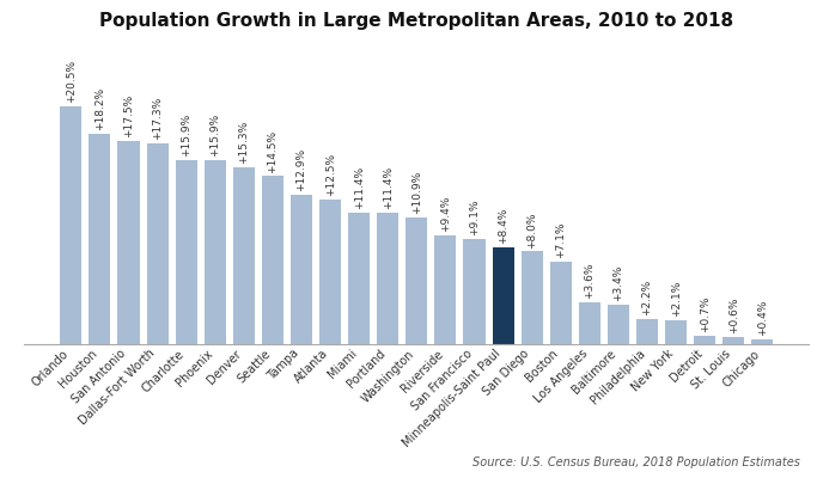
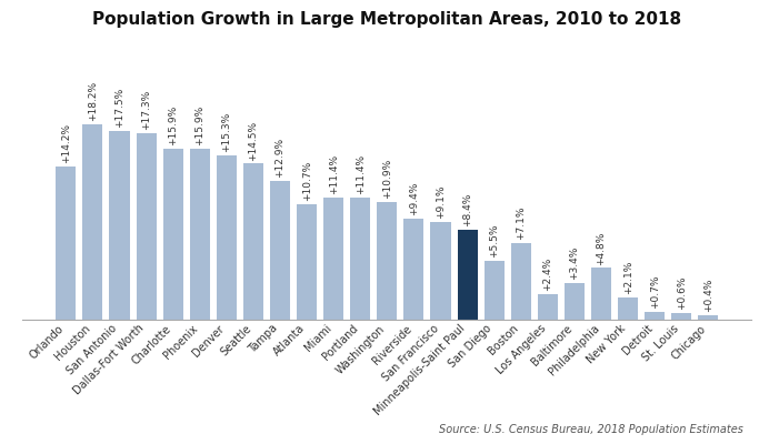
Orlando: +20.5% -> +14.2%
Atlanta: +12.5% -> +10.7%
San Diego: +8.0% -> +5.5%
Los Angeles: +3.6% -> +2.4%
Philadelphia: +2.2% -> +4.8%
